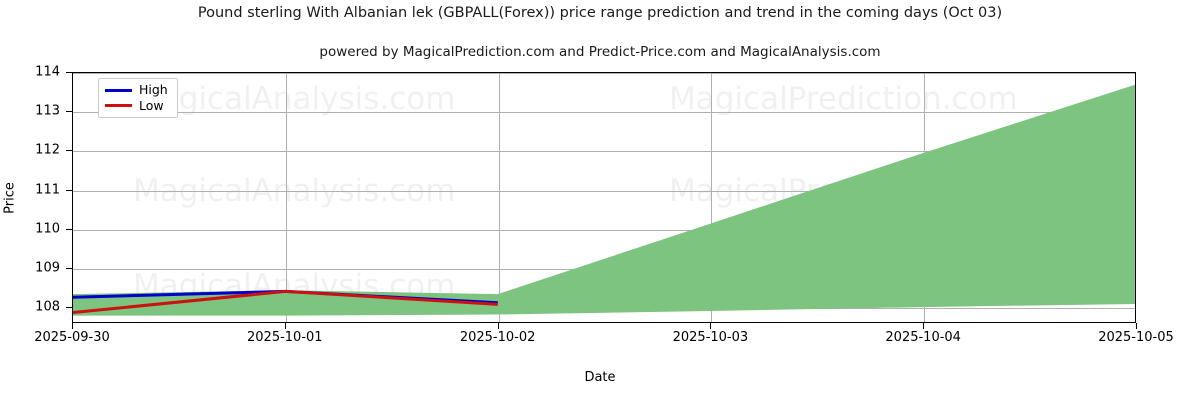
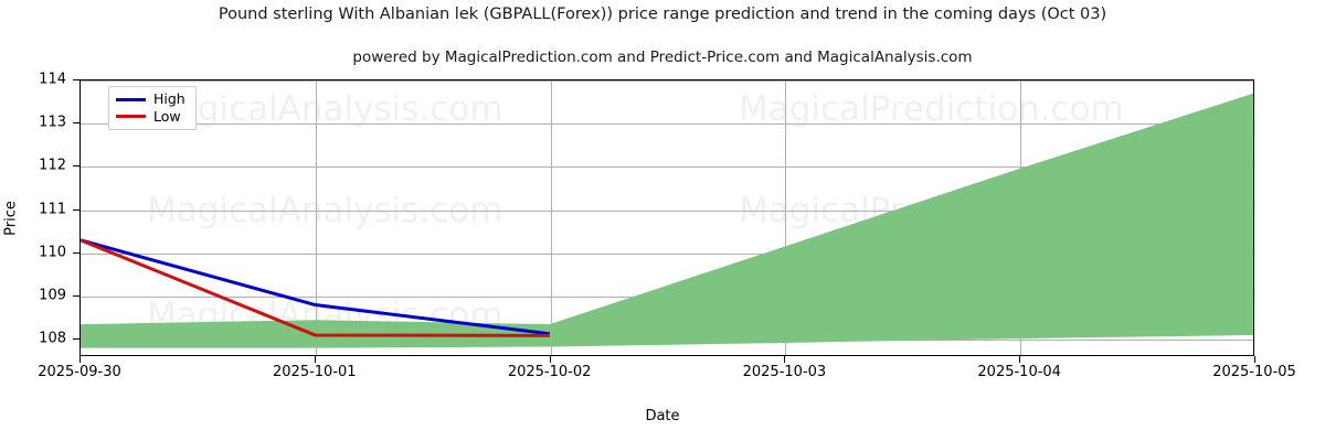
High/2025-09-30: 108.3 -> 110.3
Low/2025-09-30: 107.9 -> 110.3
High/2025-10-01: 108.4 -> 108.8
Low/2025-10-01: 108.4 -> 108.1
